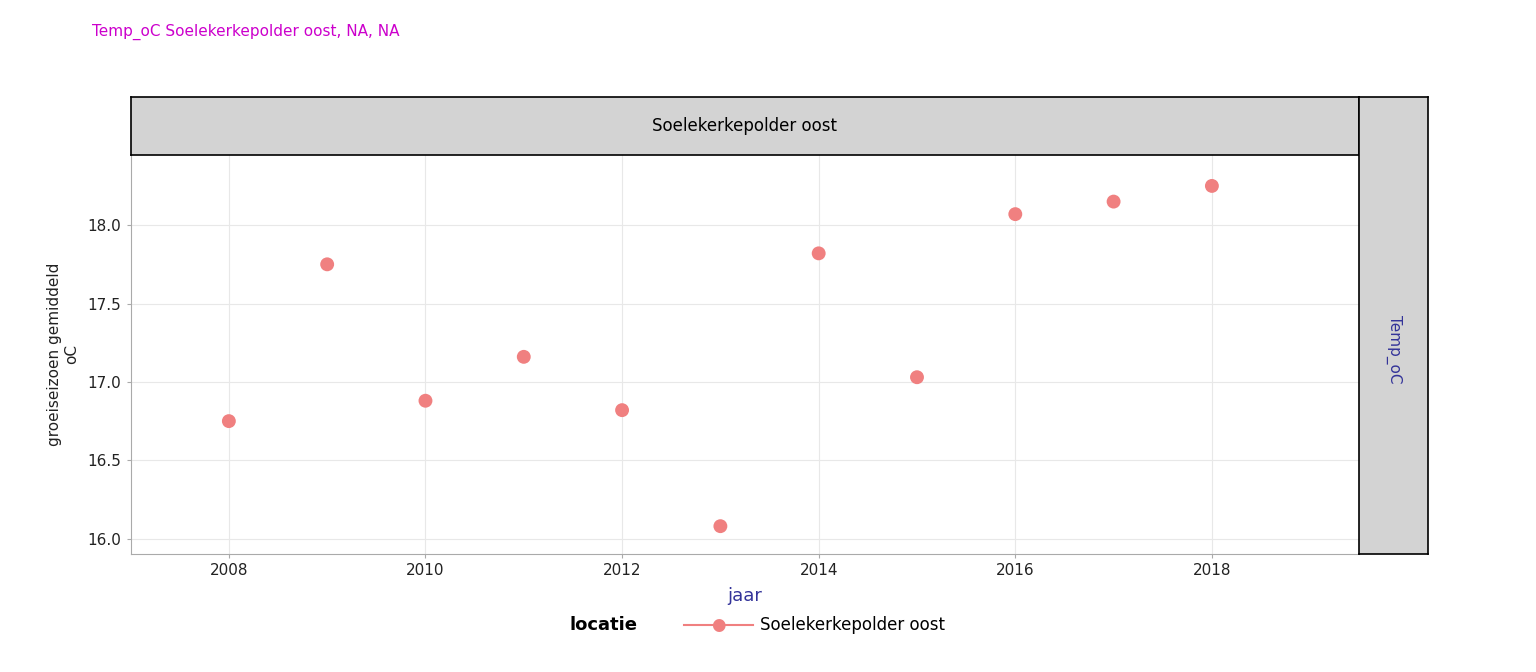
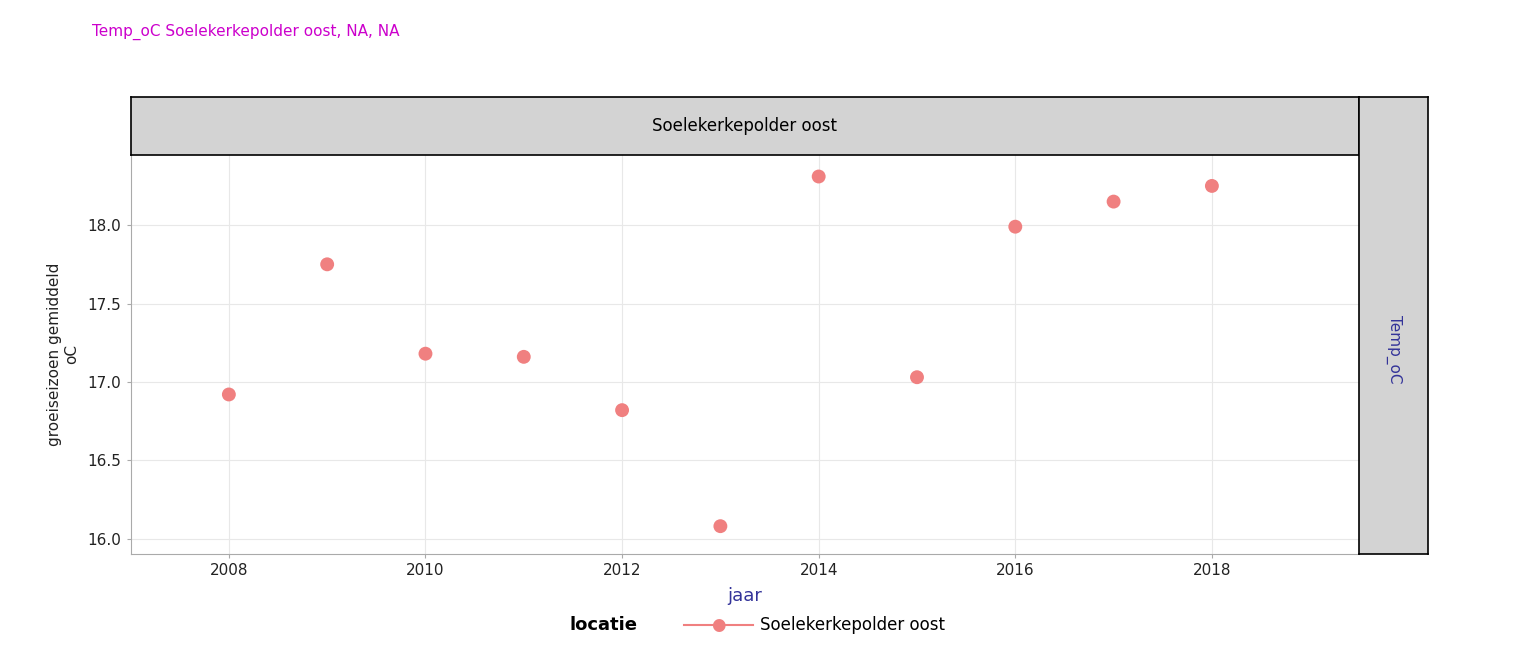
2008: 16.75 -> 16.92
2010: 16.88 -> 17.18
2014: 17.82 -> 18.31
2016: 18.07 -> 17.99
